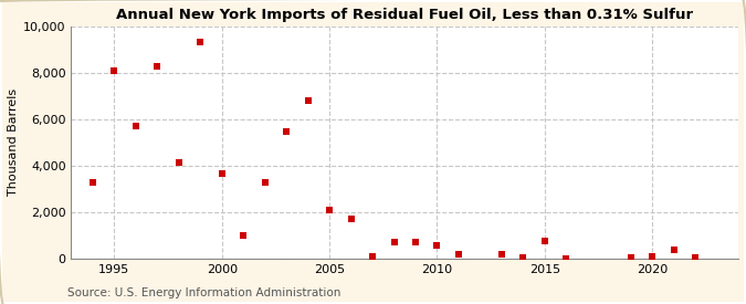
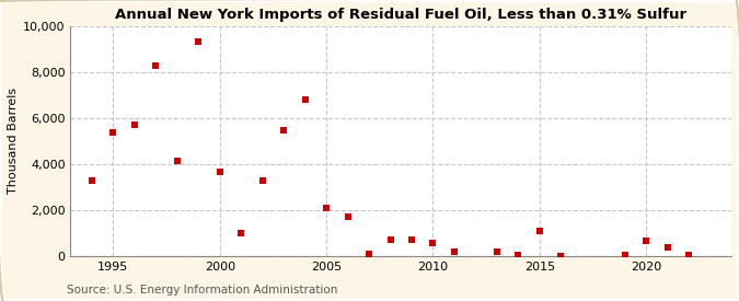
1995: 8,100 -> 5,400
2015: 750 -> 1,100
2020: 100 -> 650
